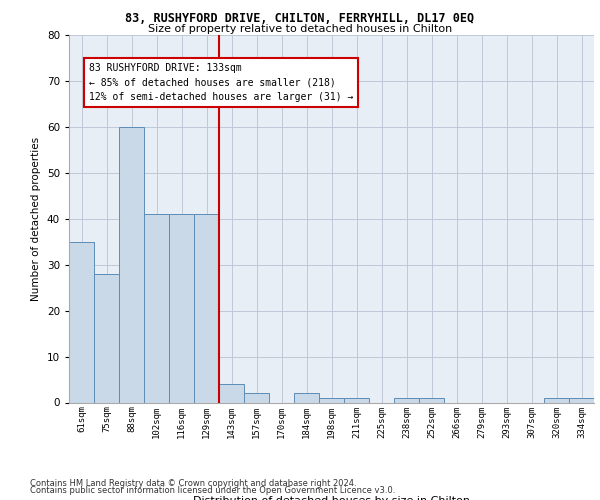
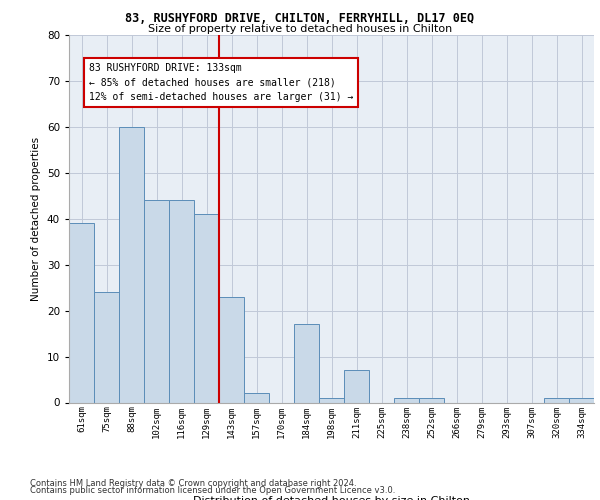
61sqm: 35 -> 39
75sqm: 28 -> 24
102sqm: 41 -> 44
116sqm: 41 -> 44
143sqm: 4 -> 23
184sqm: 2 -> 17
211sqm: 1 -> 7
